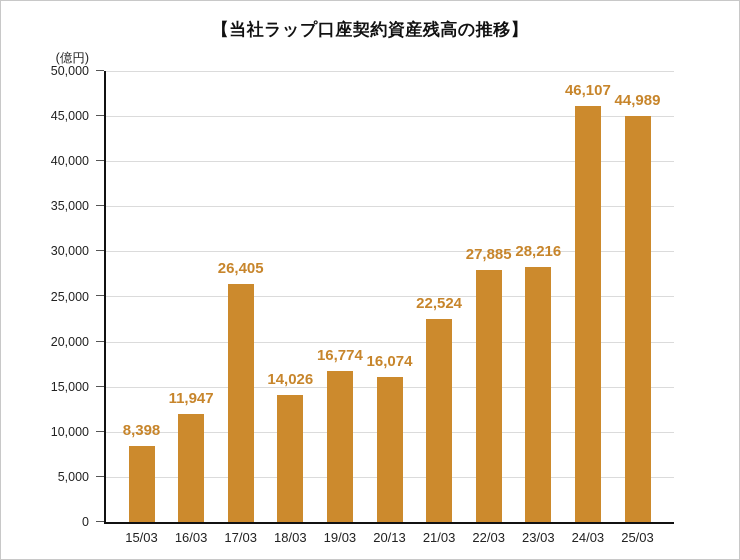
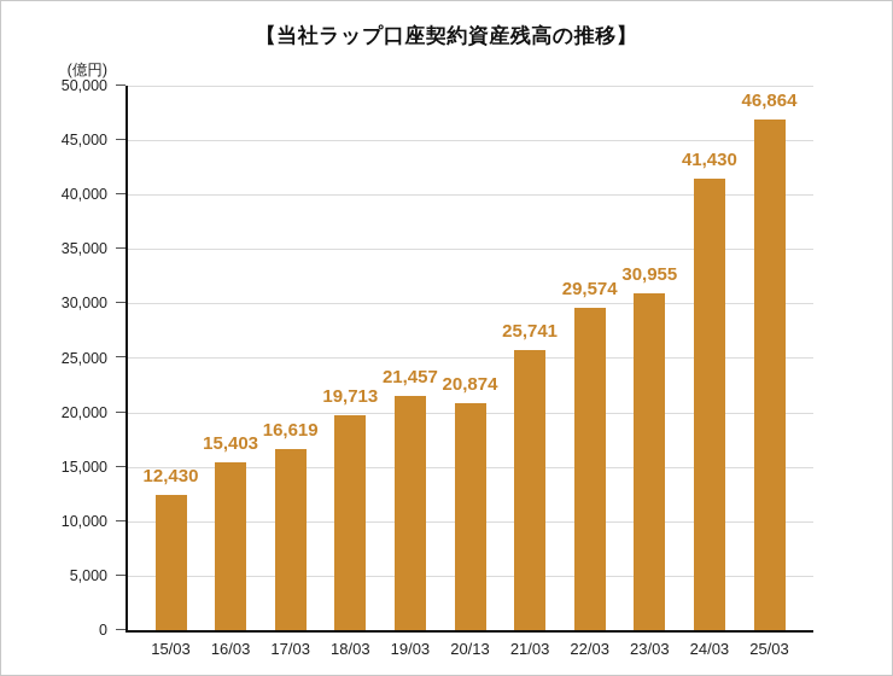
15/03: 8,398 -> 12,430
16/03: 11,947 -> 15,403
17/03: 26,405 -> 16,619
18/03: 14,026 -> 19,713
19/03: 16,774 -> 21,457
20/13: 16,074 -> 20,874
21/03: 22,524 -> 25,741
22/03: 27,885 -> 29,574
23/03: 28,216 -> 30,955
24/03: 46,107 -> 41,430
25/03: 44,989 -> 46,864
